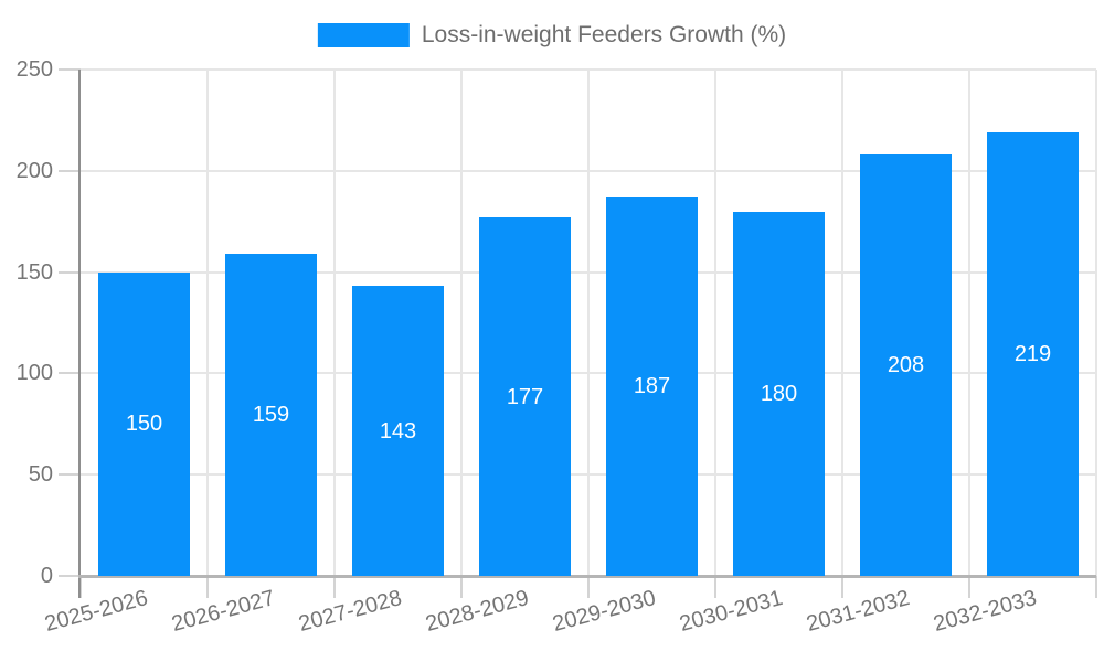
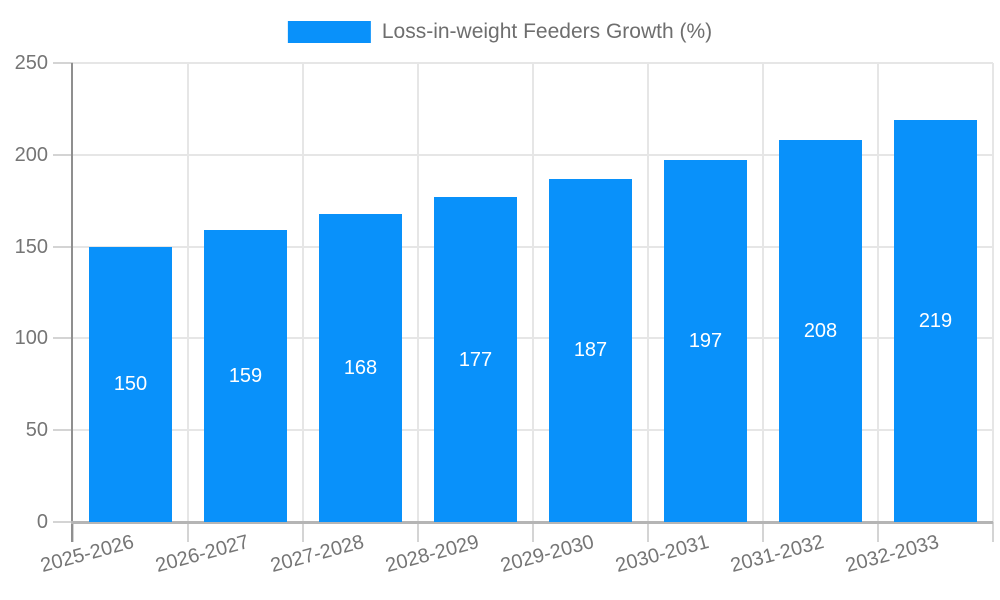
2027-2028: 143 -> 168
2030-2031: 180 -> 197
